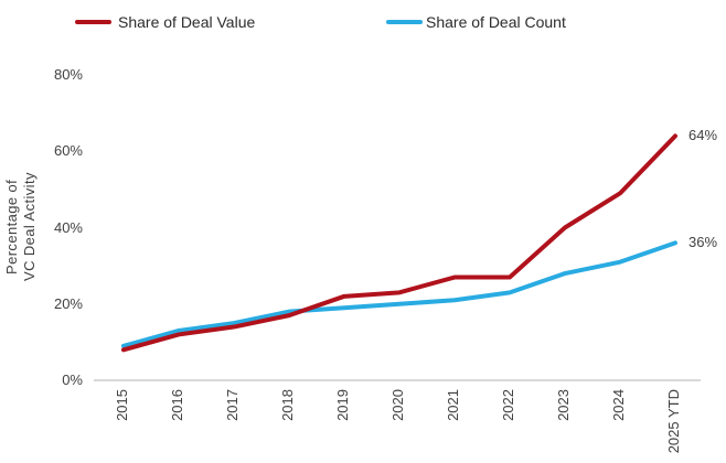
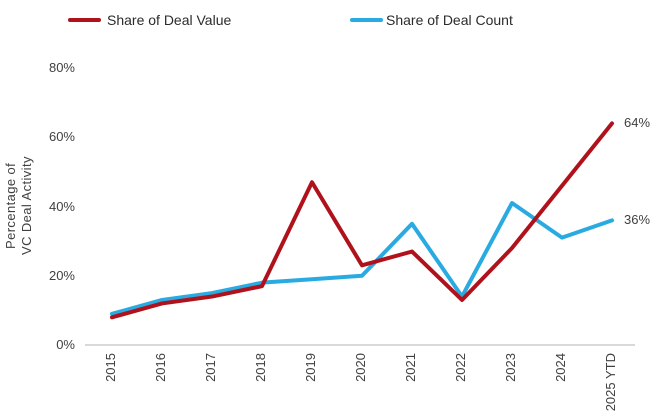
Share of Deal Value/2019: 22% -> 47%
Share of Deal Count/2021: 21% -> 35%
Share of Deal Value/2022: 27% -> 13%
Share of Deal Count/2022: 23% -> 14%
Share of Deal Value/2023: 40% -> 28%
Share of Deal Count/2023: 28% -> 41%
Share of Deal Value/2024: 49% -> 46%
